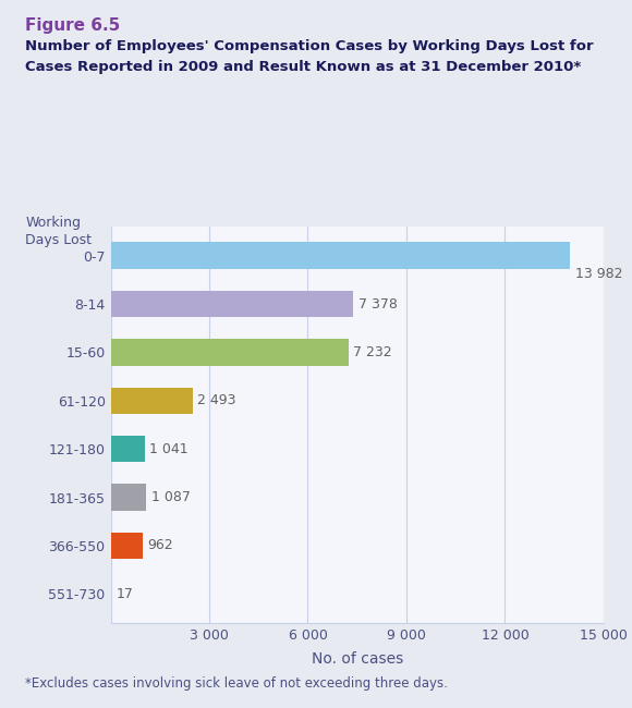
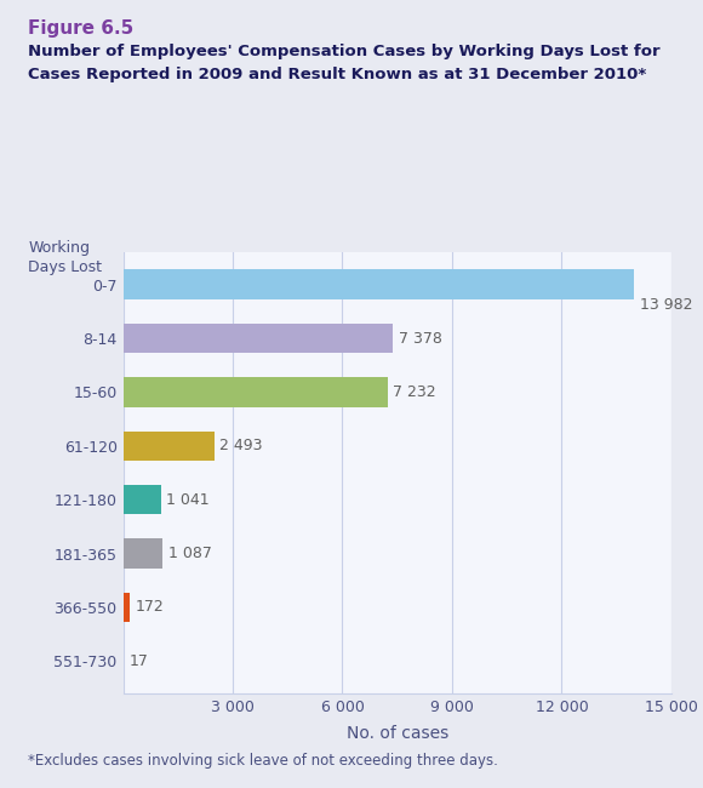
366-550: 962 -> 172
